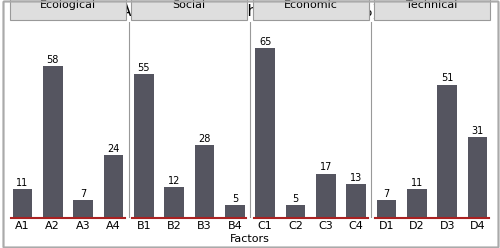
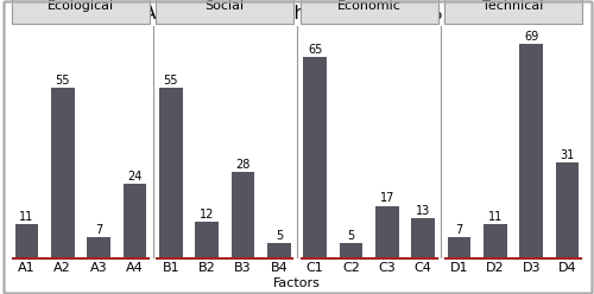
A2: 58 -> 55
D3: 51 -> 69
